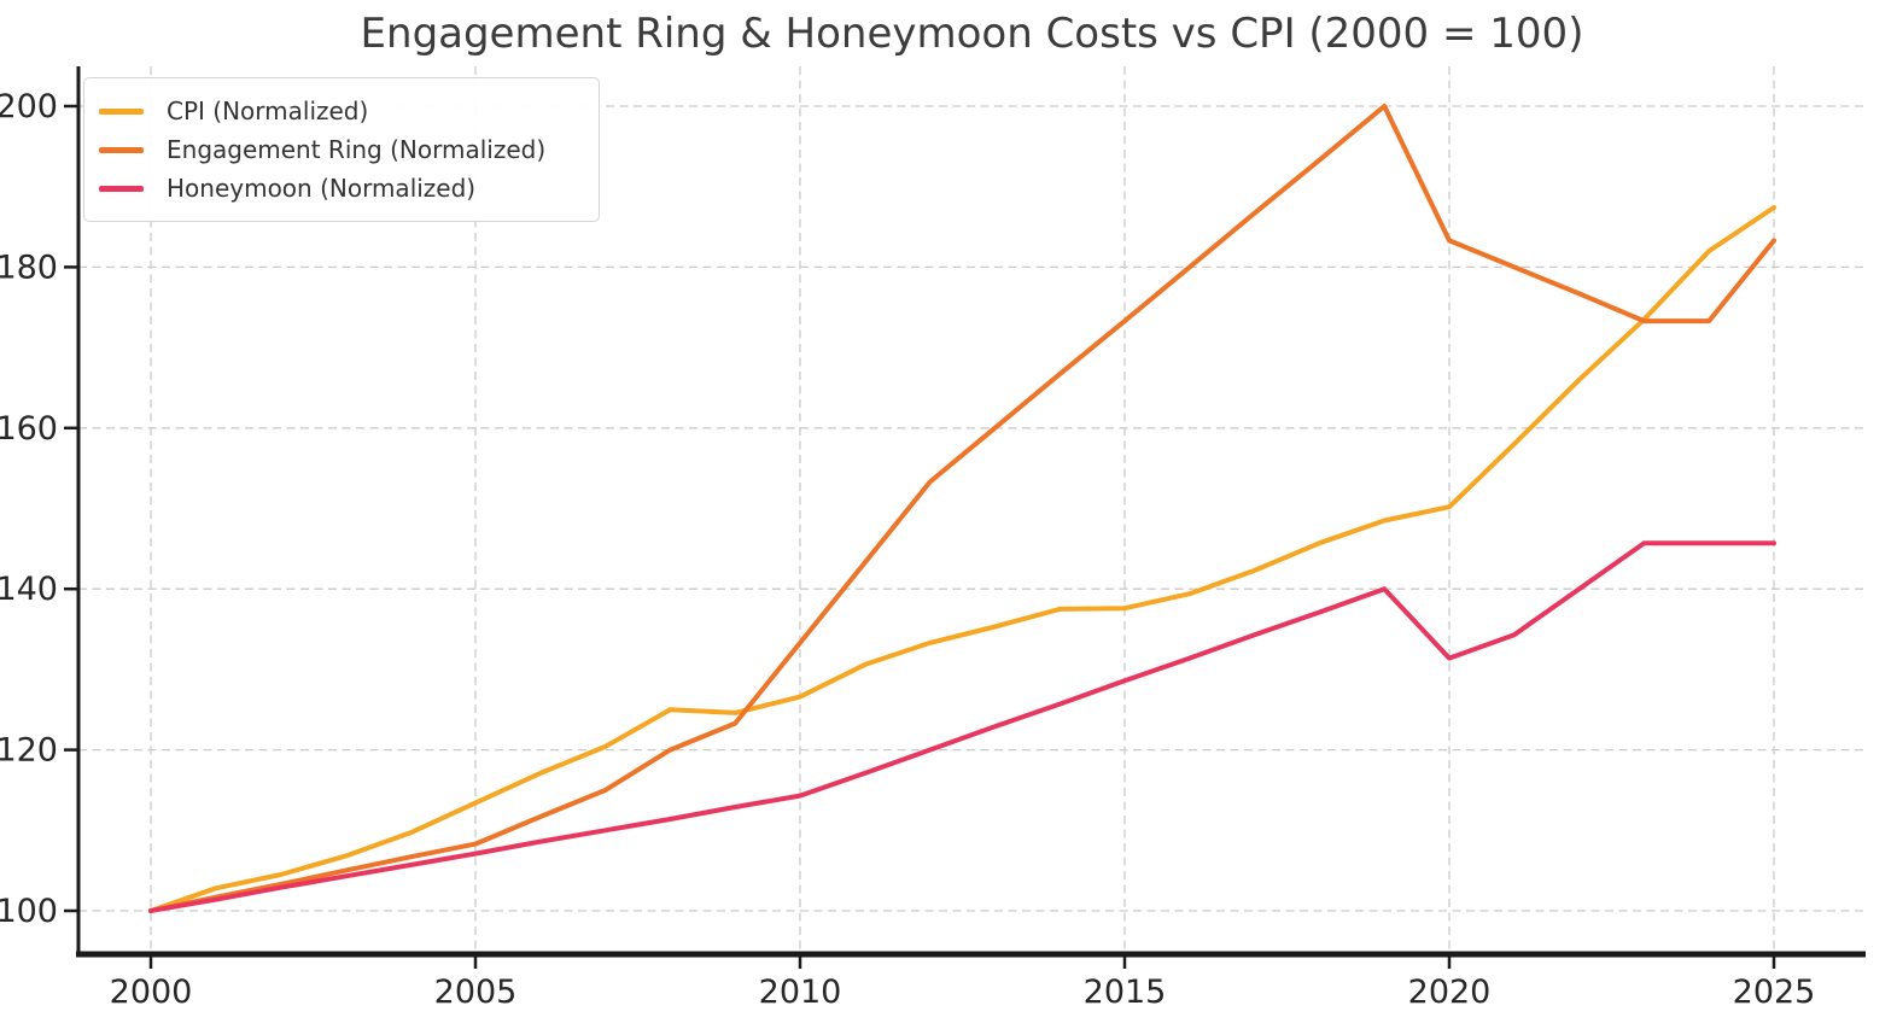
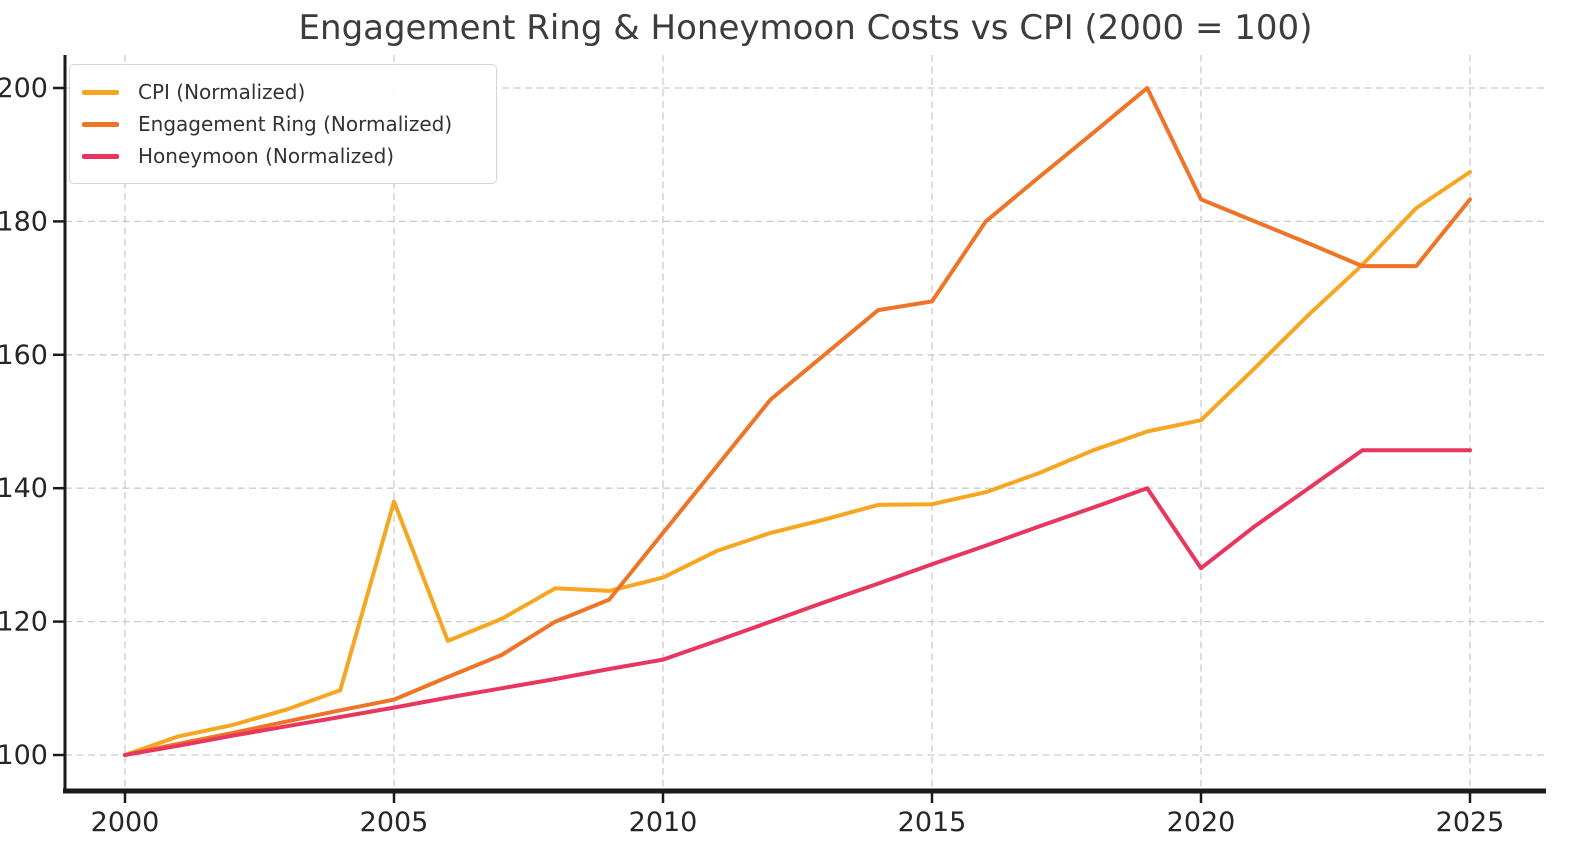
CPI (Normalized)/2005: 113 -> 138
Engagement Ring (Normalized)/2015: 173 -> 168
Honeymoon (Normalized)/2020: 131 -> 128
